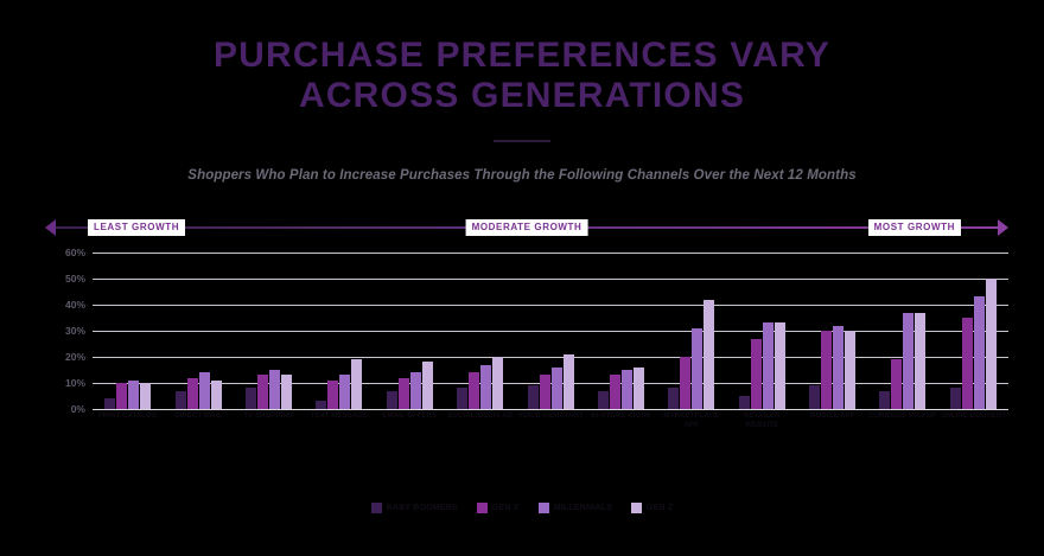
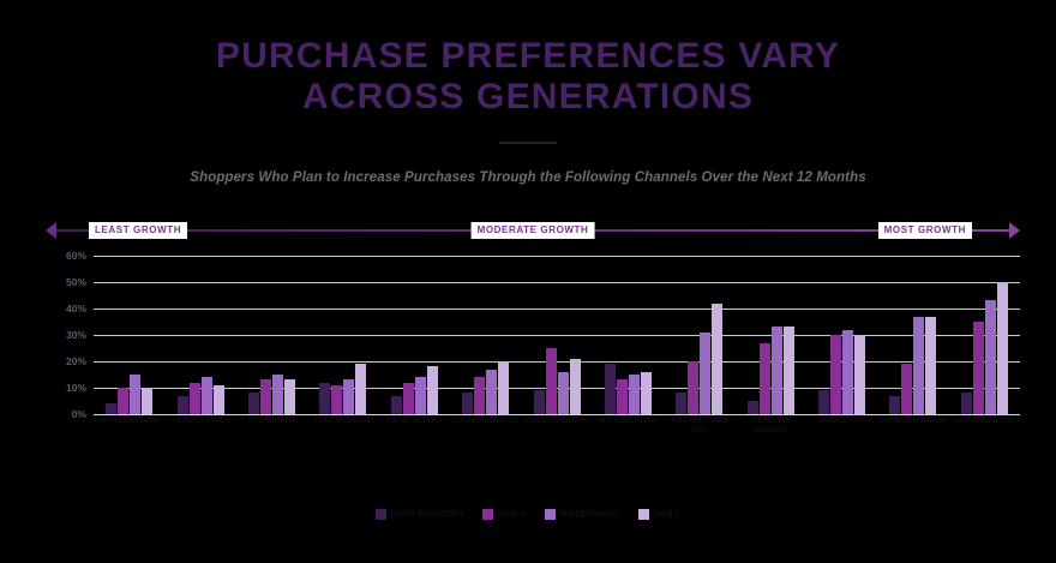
MILLENNIALS/PRINT CATALOG: 11% -> 15%
BABY BOOMERS/TEXT MESSAGE: 3% -> 12%
GEN X/VOICE ASSISTANT: 13% -> 25%
BABY BOOMERS/IN-STORE KIOSK: 7% -> 19%
